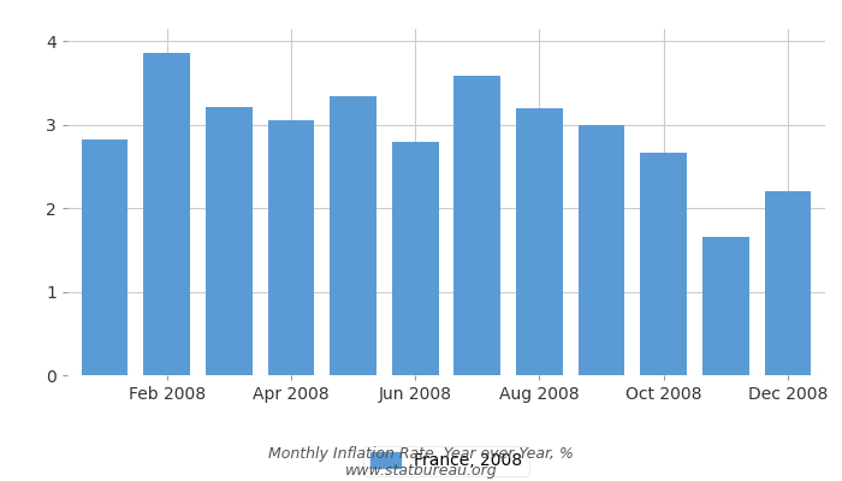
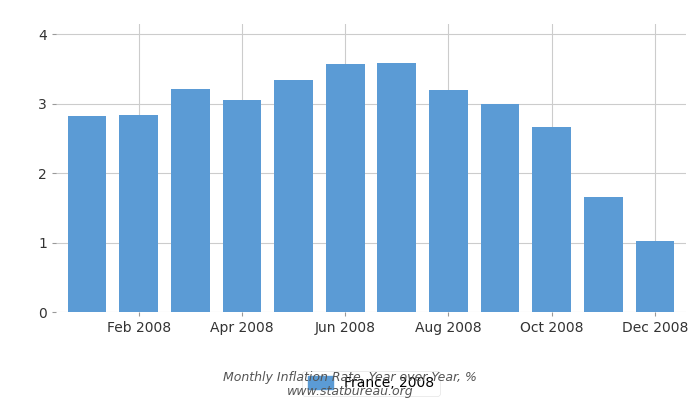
Feb 2008: 3.86 -> 2.84
Jun 2008: 2.80 -> 3.57
Dec 2008: 2.20 -> 1.02
